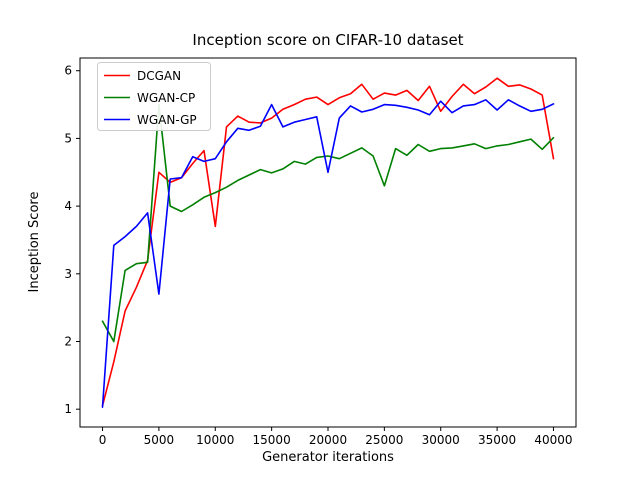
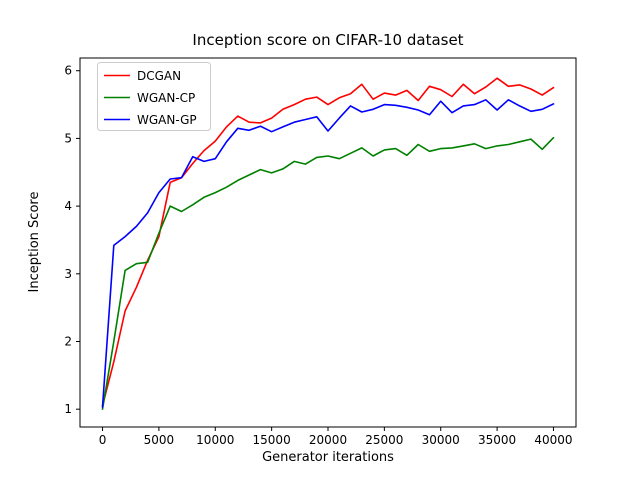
WGAN-CP/0: 2.3 -> 1.0
DCGAN/5000: 4.5 -> 3.5
WGAN-CP/5000: 5.5 -> 3.6
WGAN-GP/5000: 2.7 -> 4.2
DCGAN/10000: 3.7 -> 5.0
WGAN-GP/15000: 5.5 -> 5.1
WGAN-GP/20000: 4.5 -> 5.1
WGAN-CP/25000: 4.3 -> 4.8
DCGAN/30000: 5.4 -> 5.7
DCGAN/40000: 4.7 -> 5.8
